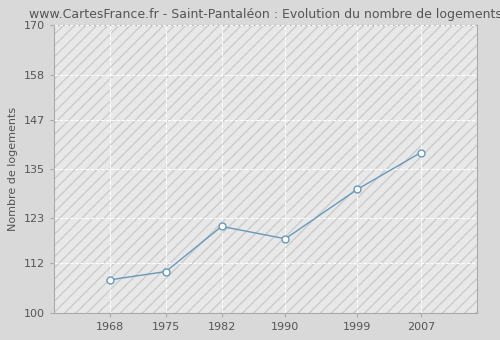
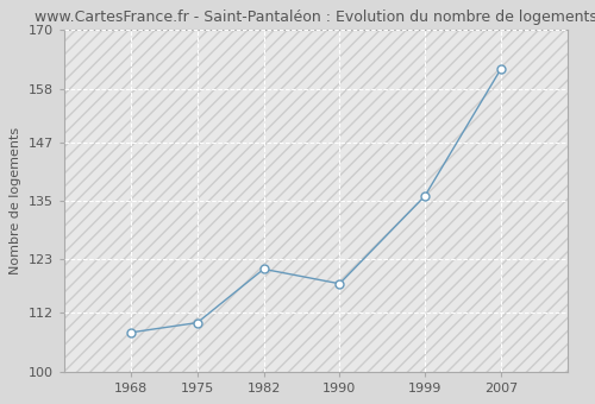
1999: 130 -> 136
2007: 139 -> 162
